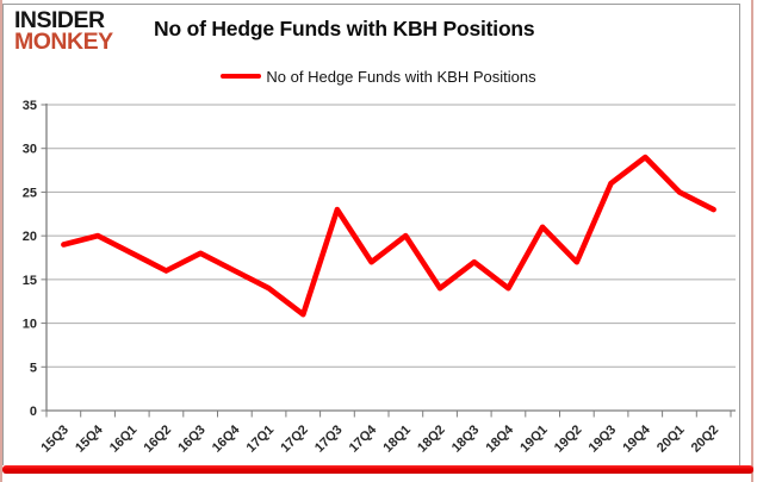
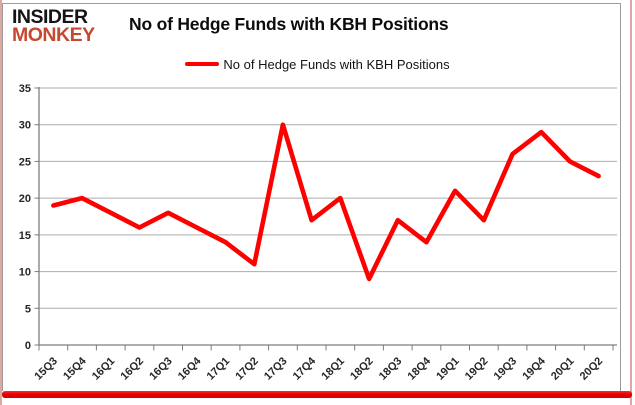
17Q3: 23 -> 30
18Q2: 14 -> 9
